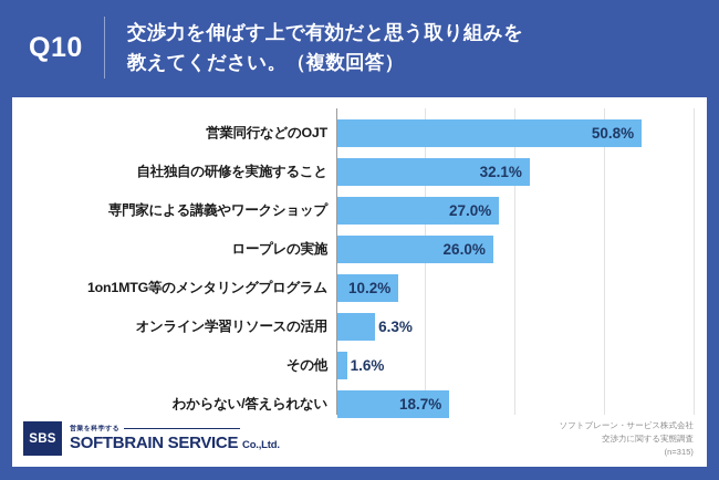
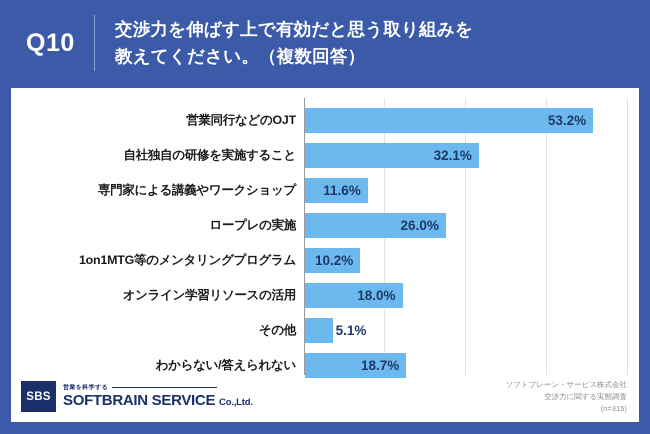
営業同行などのOJT: 50.8% -> 53.2%
専門家による講義やワークショップ: 27.0% -> 11.6%
オンライン学習リソースの活用: 6.3% -> 18.0%
その他: 1.6% -> 5.1%
